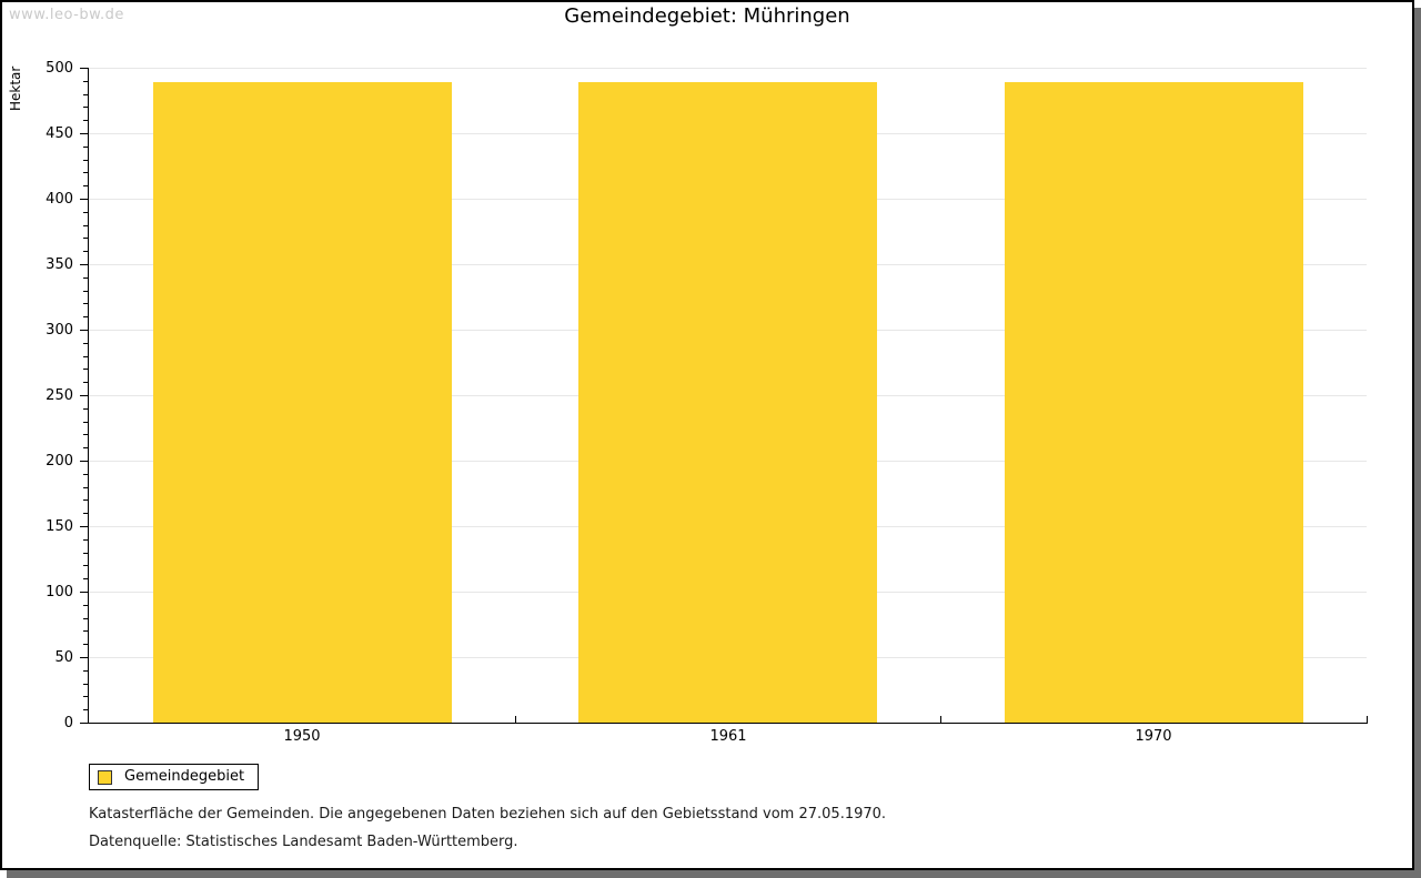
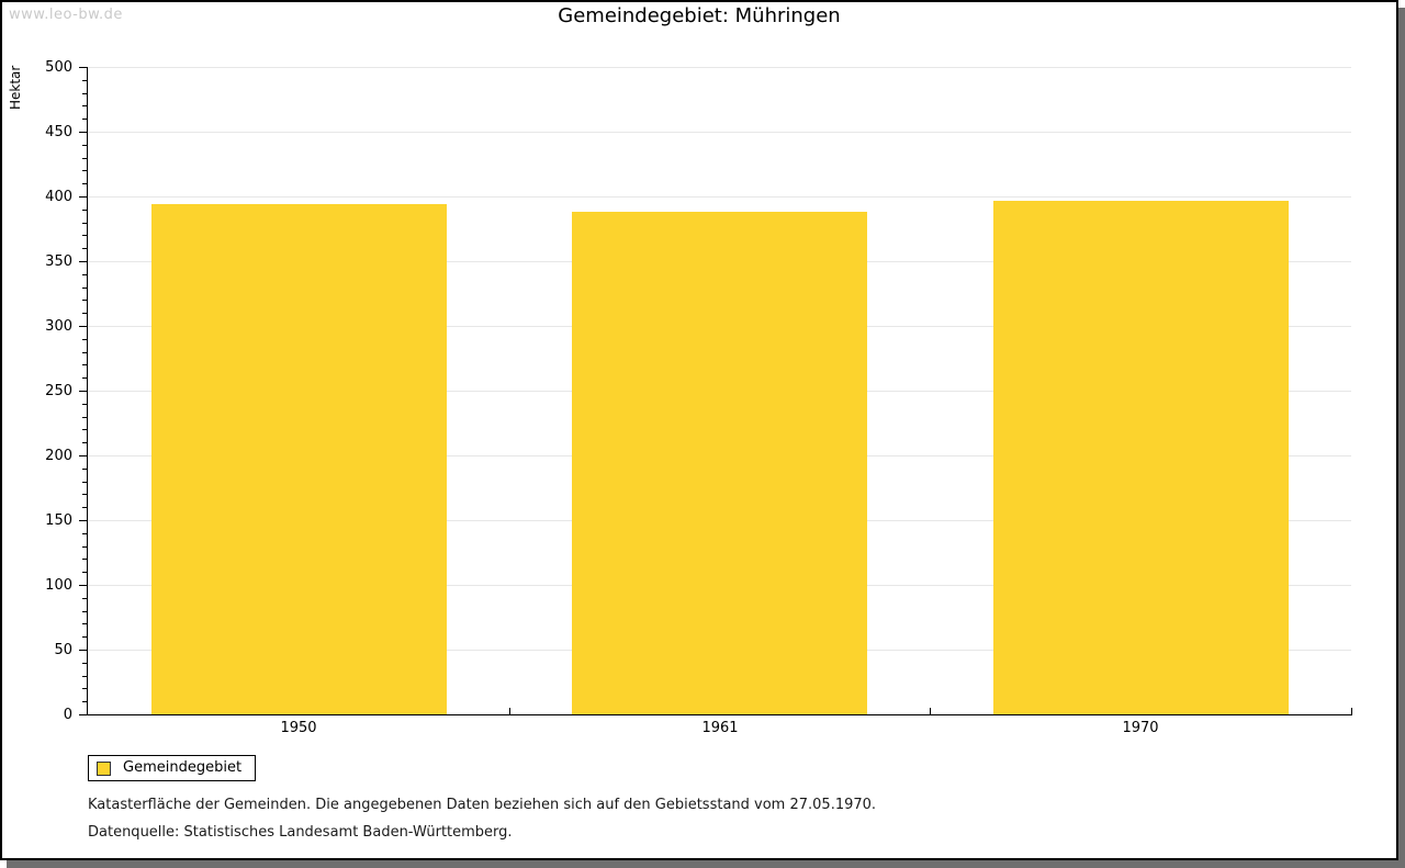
1950: 489 -> 394
1961: 489 -> 388
1970: 489 -> 397
